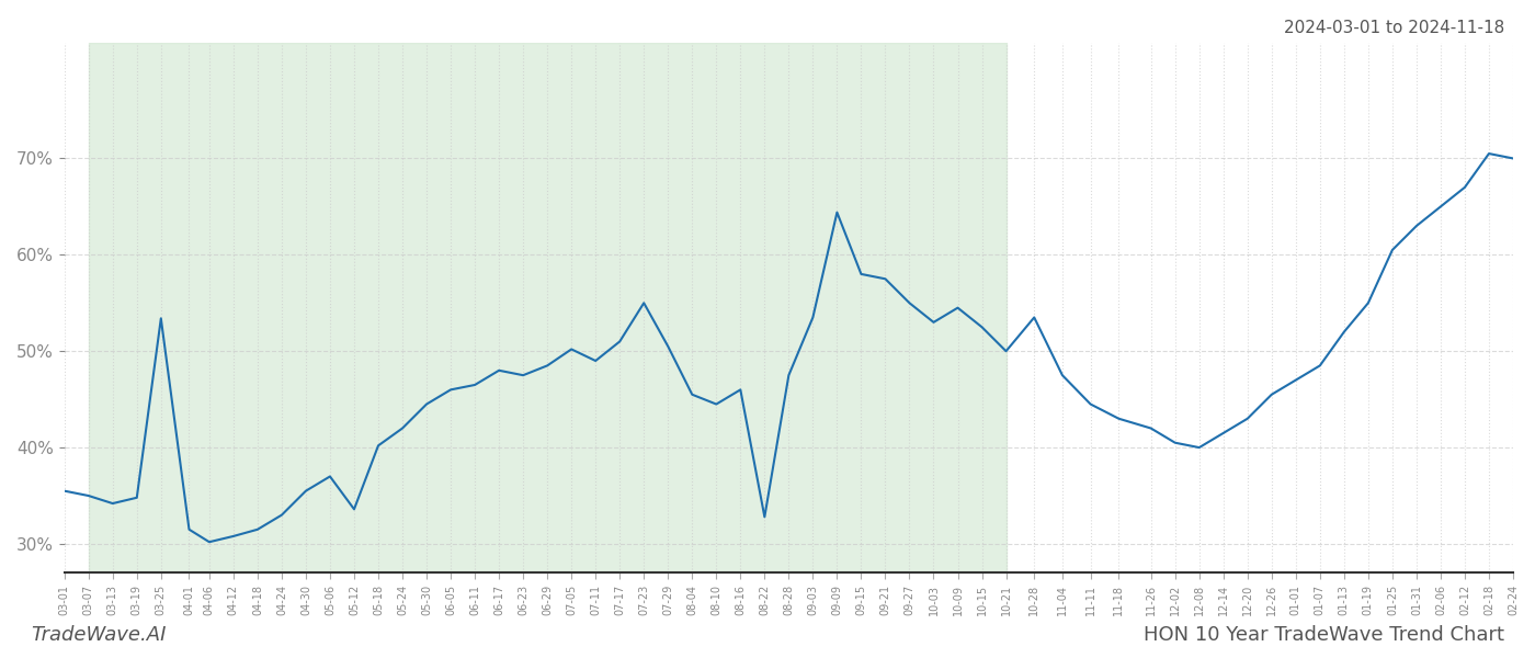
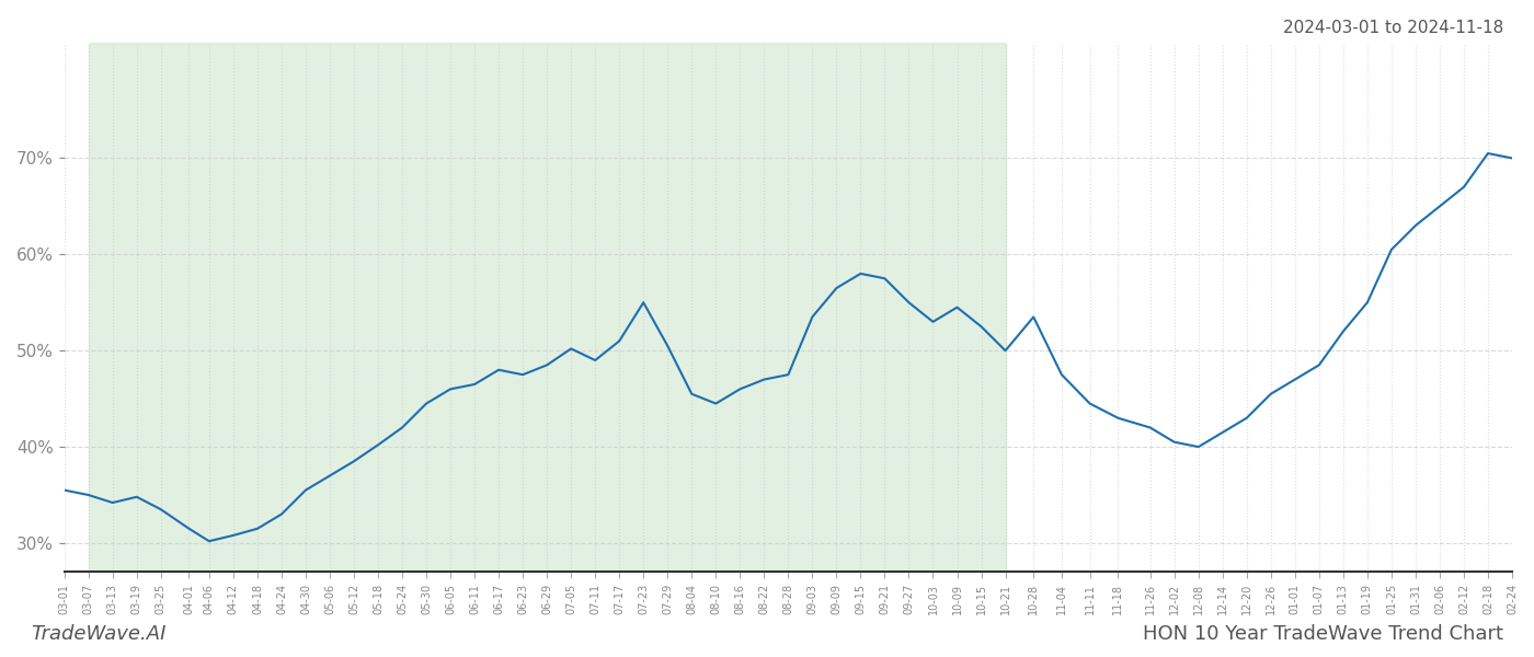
03-25: 53.4% -> 33.5%
05-12: 33.6% -> 38.5%
08-22: 32.8% -> 47.0%
09-09: 64.4% -> 56.5%
